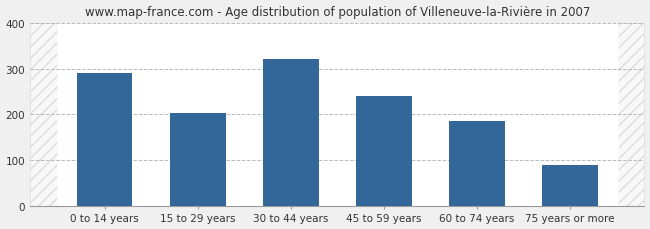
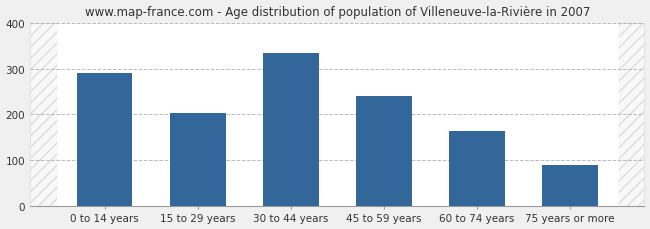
30 to 44 years: 320 -> 334
60 to 74 years: 185 -> 164
